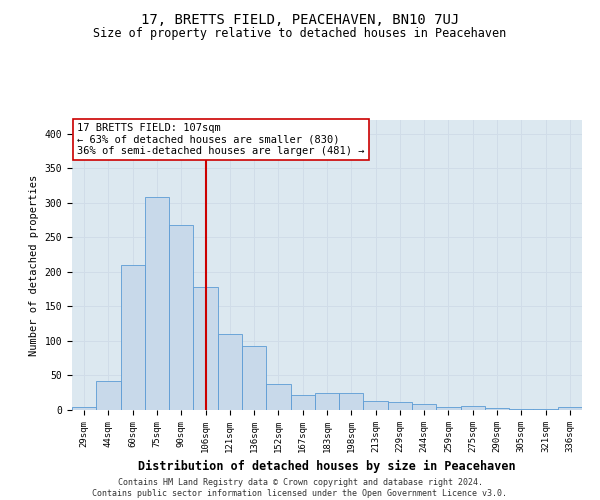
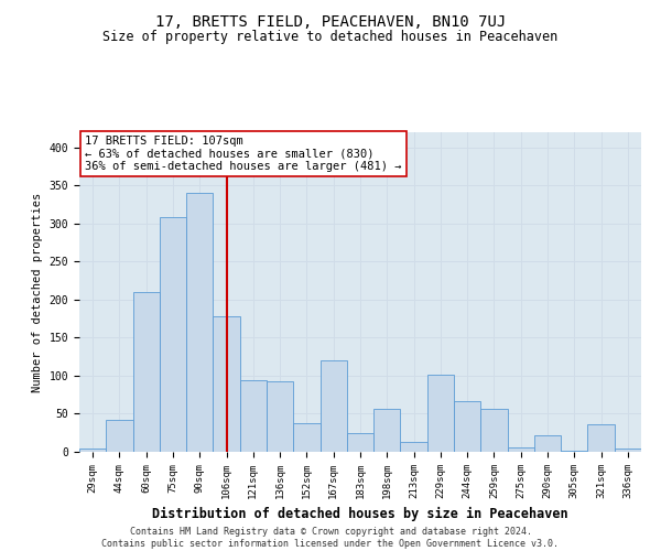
90sqm: 268 -> 340
121sqm: 110 -> 94
167sqm: 22 -> 120
198sqm: 25 -> 56
229sqm: 12 -> 102
244sqm: 9 -> 66
259sqm: 4 -> 56
290sqm: 3 -> 22
321sqm: 1 -> 36
